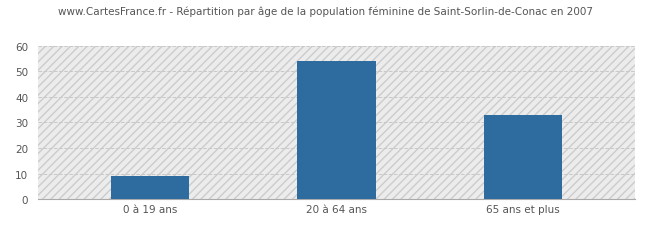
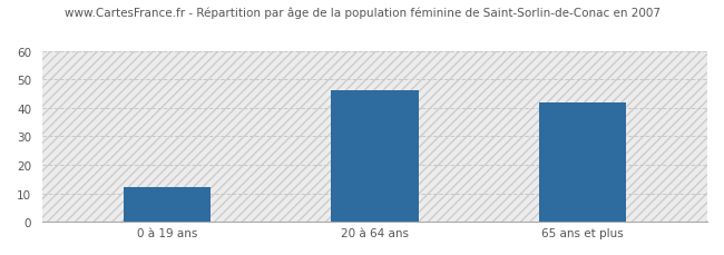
0 à 19 ans: 9 -> 12
20 à 64 ans: 54 -> 46
65 ans et plus: 33 -> 42
